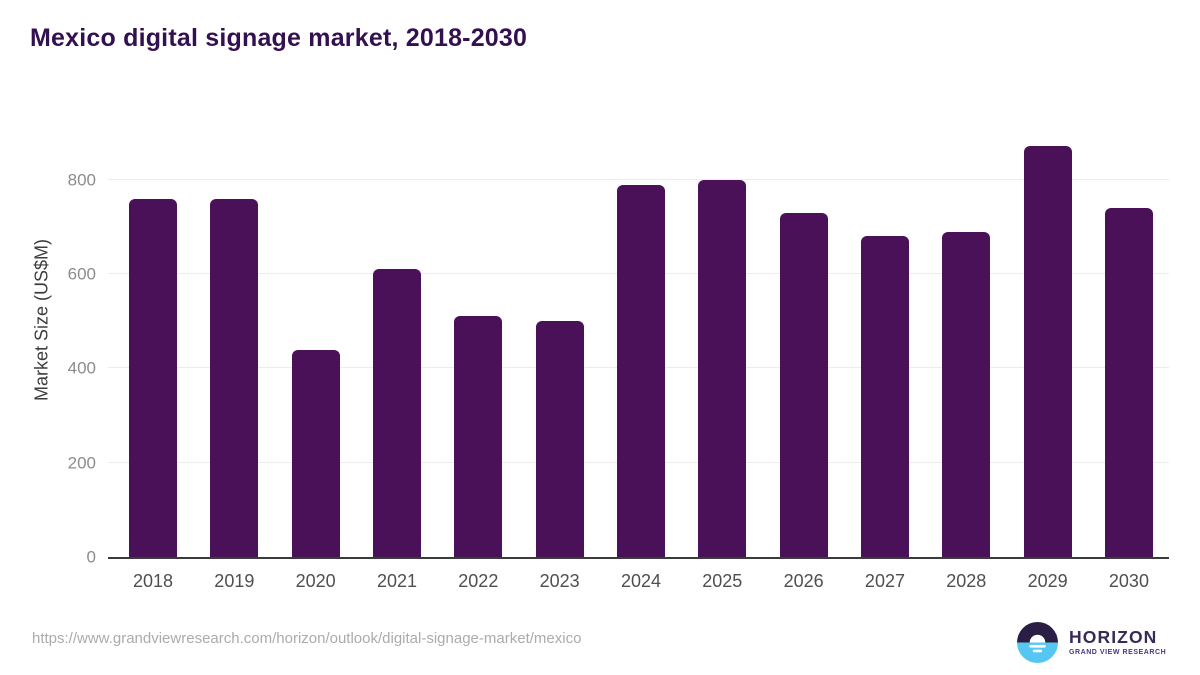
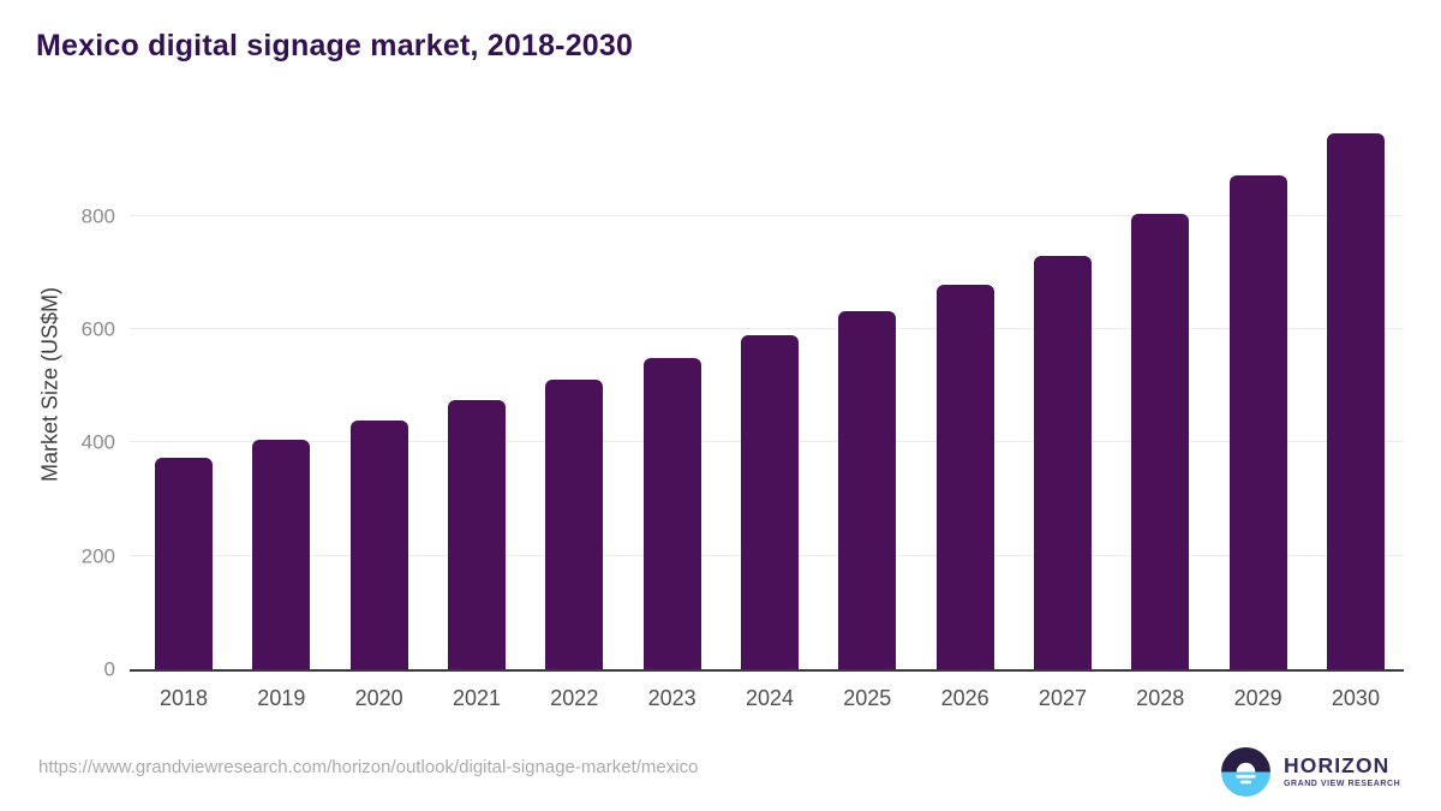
2018: 760 -> 370
2019: 760 -> 410
2021: 610 -> 480
2023: 500 -> 550
2024: 790 -> 590
2025: 800 -> 630
2026: 730 -> 680
2027: 680 -> 730
2028: 690 -> 800
2030: 740 -> 950
